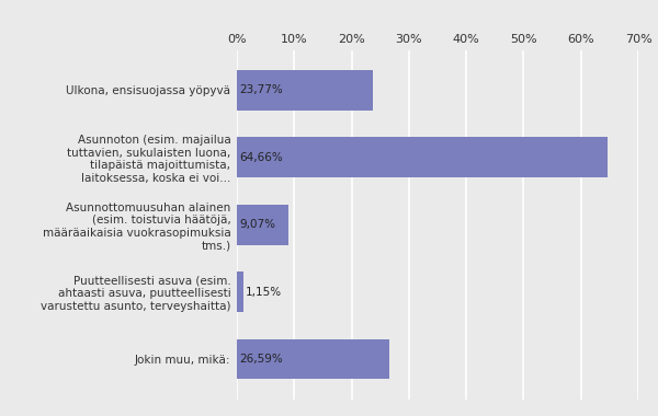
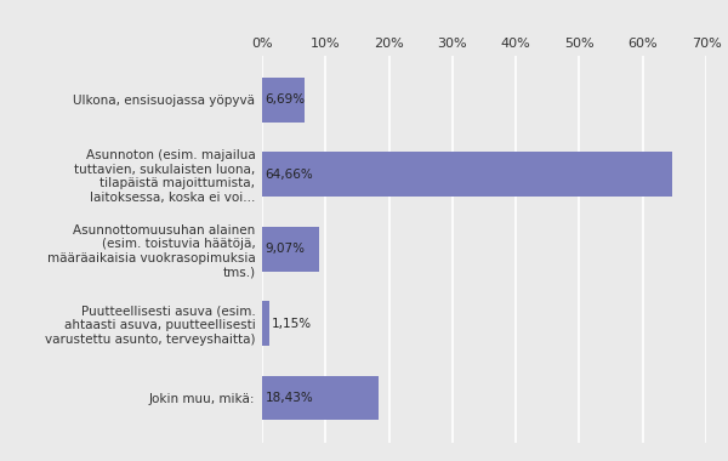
Ulkona, ensisuojassa yöpyvä: 23,77% -> 6,69%
Jokin muu, mikä:: 26,59% -> 18,43%
